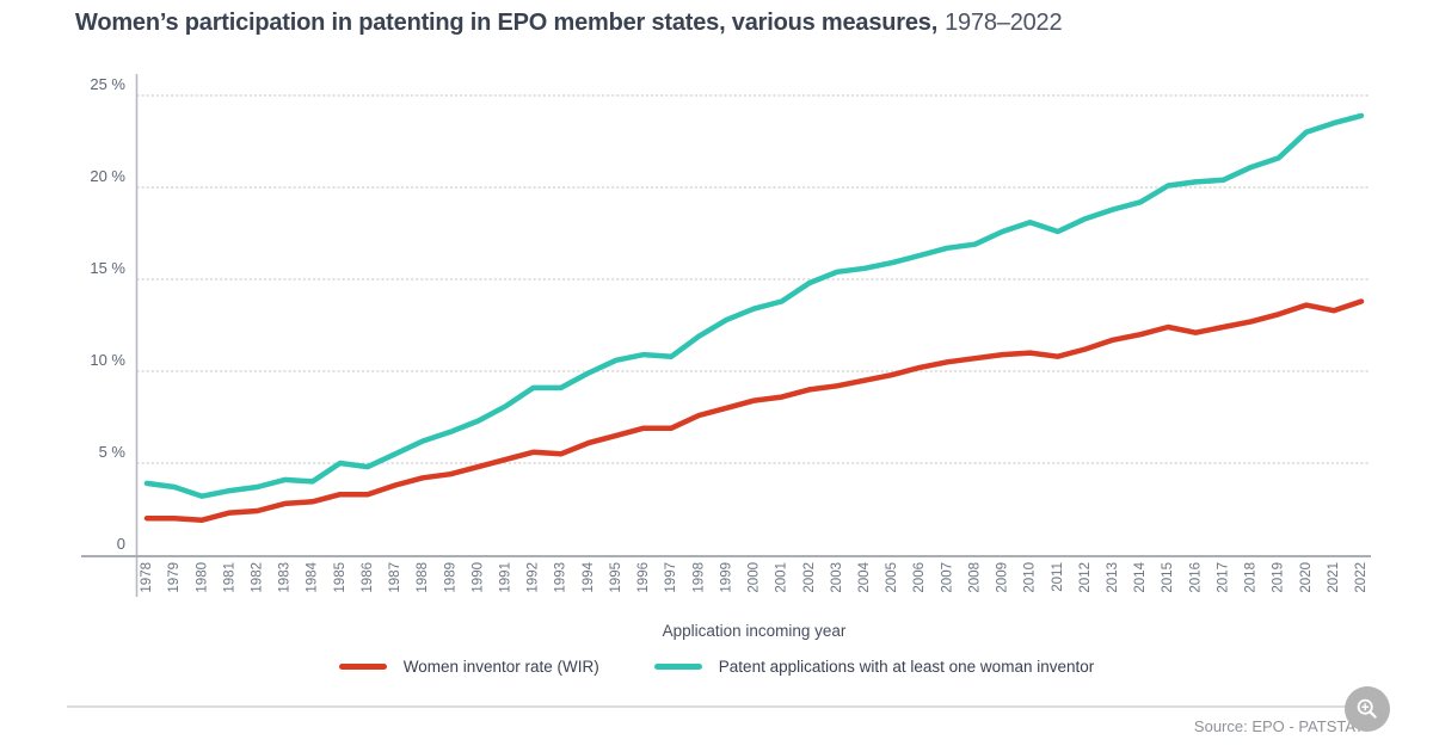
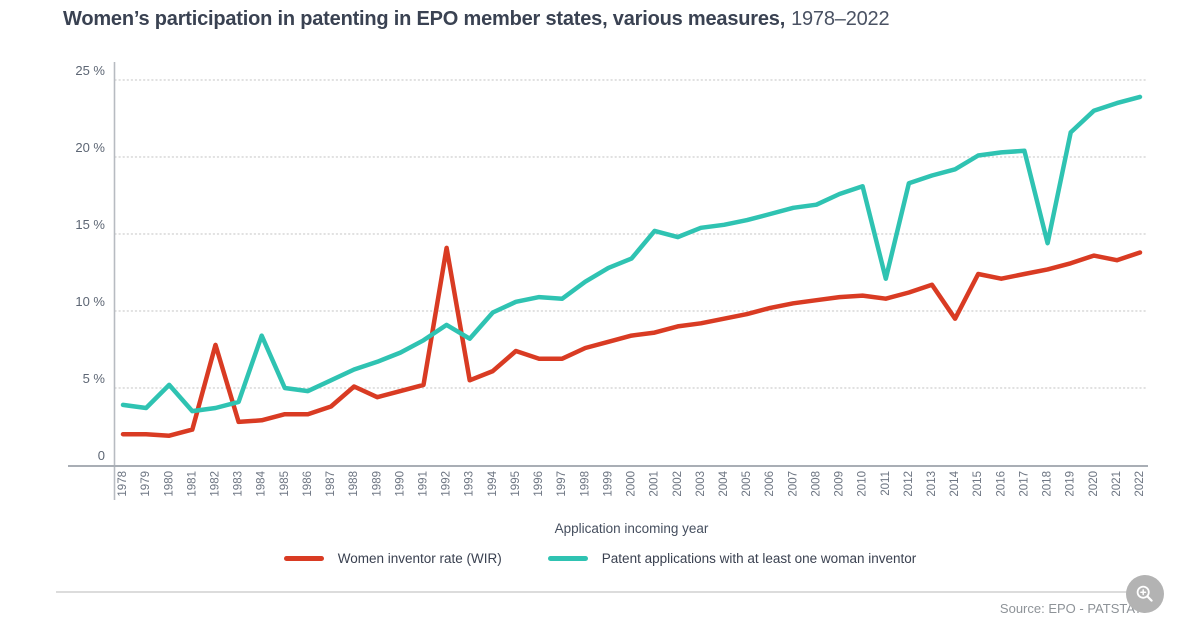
Patent applications with at least one woman inventor/1980: 3.2% -> 5.2%
Women inventor rate (WIR)/1982: 2.4% -> 7.8%
Patent applications with at least one woman inventor/1984: 4.0% -> 8.4%
Women inventor rate (WIR)/1988: 4.2% -> 5.1%
Women inventor rate (WIR)/1992: 5.6% -> 14.1%
Patent applications with at least one woman inventor/1993: 9.1% -> 8.2%
Women inventor rate (WIR)/1995: 6.5% -> 7.4%
Patent applications with at least one woman inventor/2001: 13.8% -> 15.2%
Patent applications with at least one woman inventor/2011: 17.6% -> 12.1%
Women inventor rate (WIR)/2014: 12.0% -> 9.5%
Patent applications with at least one woman inventor/2018: 21.1% -> 14.4%
